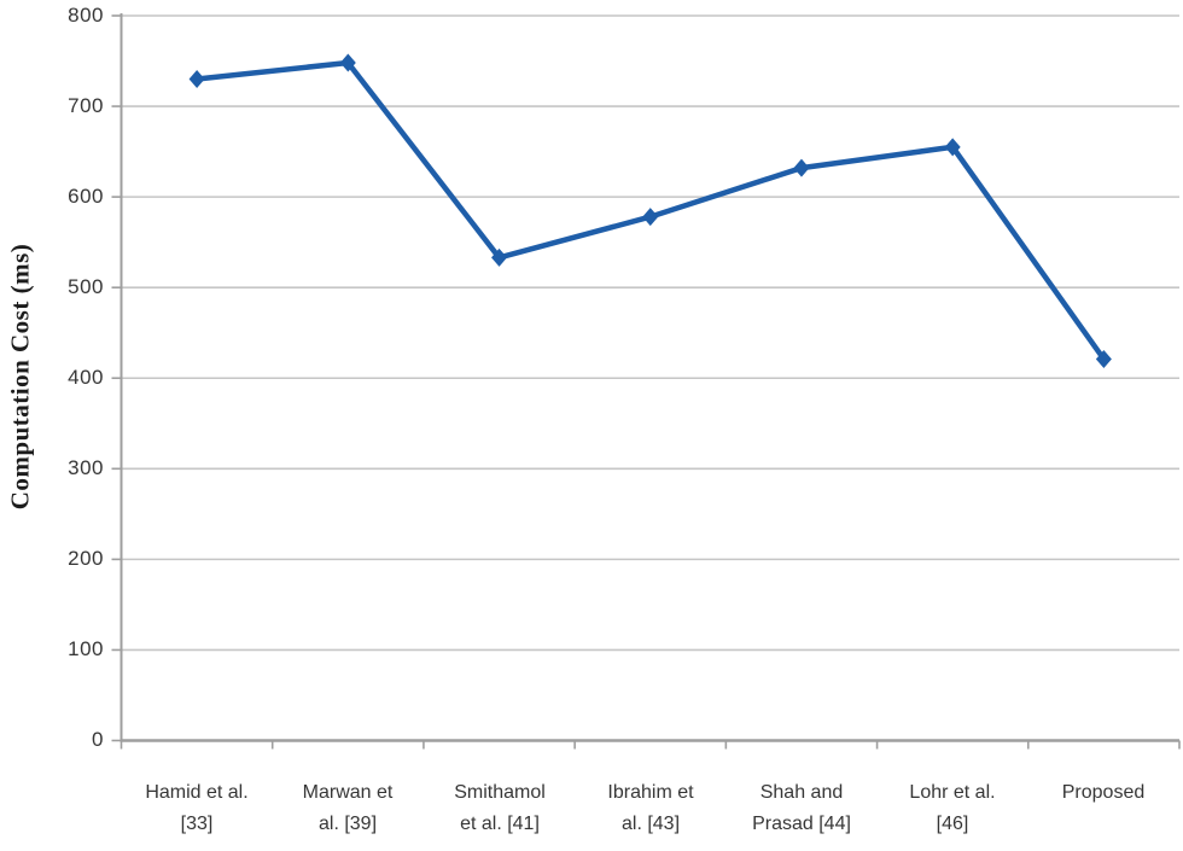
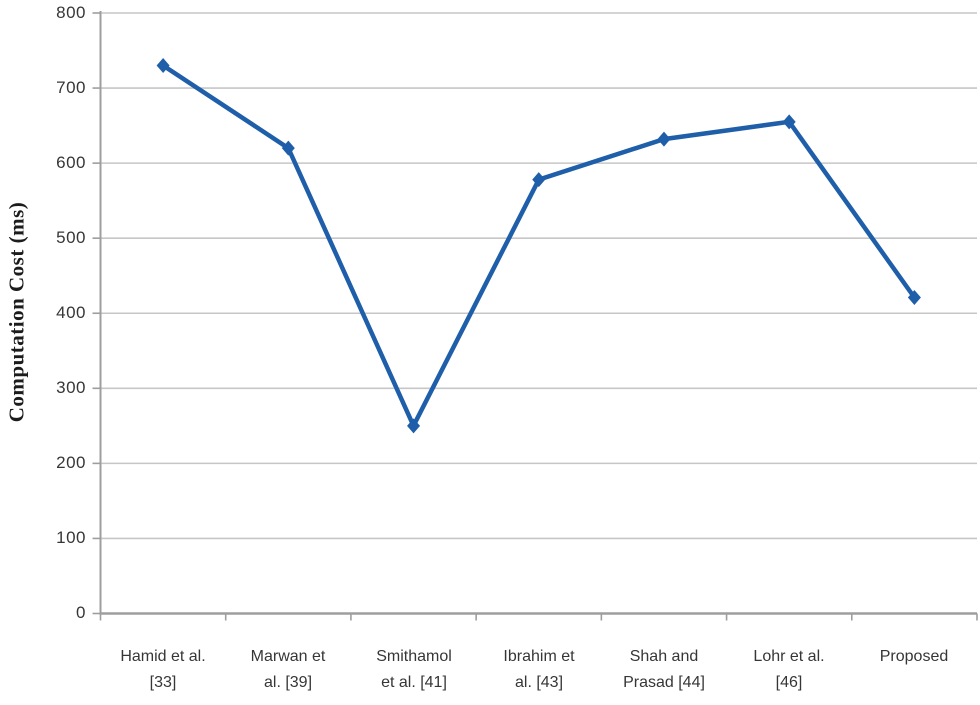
Marwan et al. [39]: 750 -> 620
Smithamol et al. [41]: 530 -> 250
